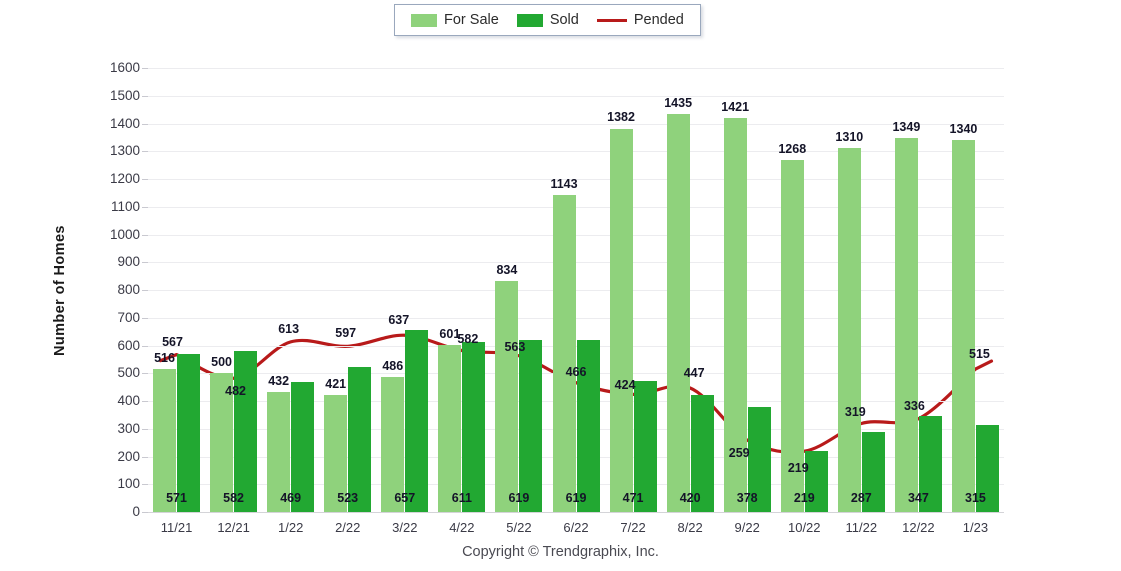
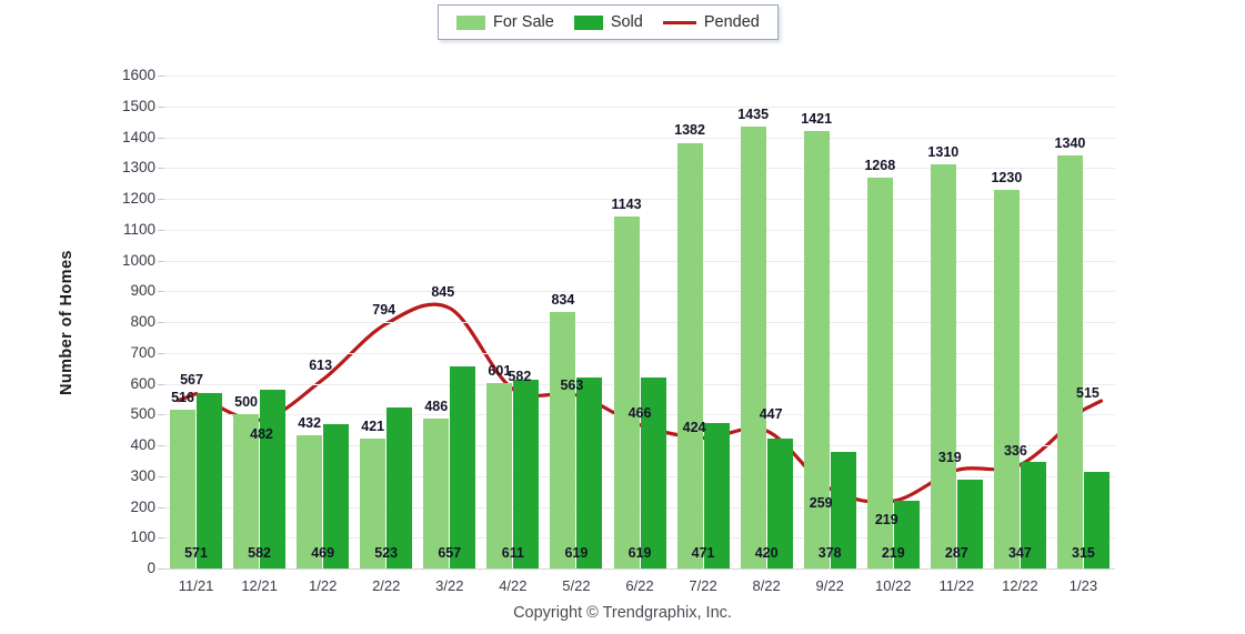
Pended/2/22: 597 -> 794
Pended/3/22: 637 -> 845
For Sale/12/22: 1349 -> 1230
